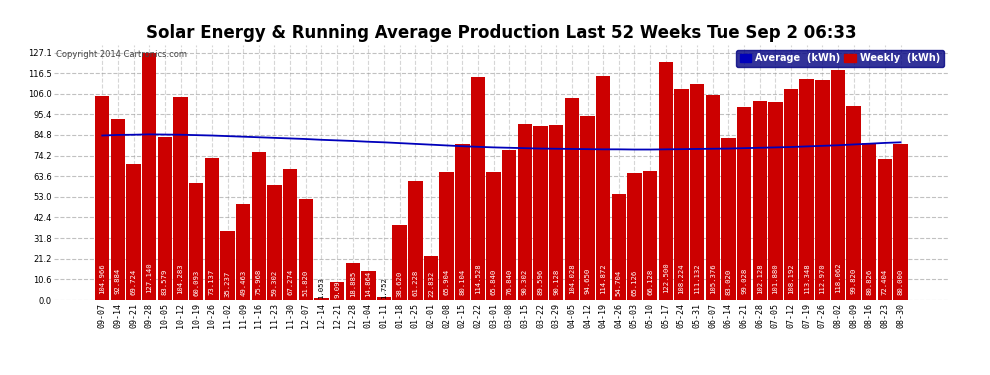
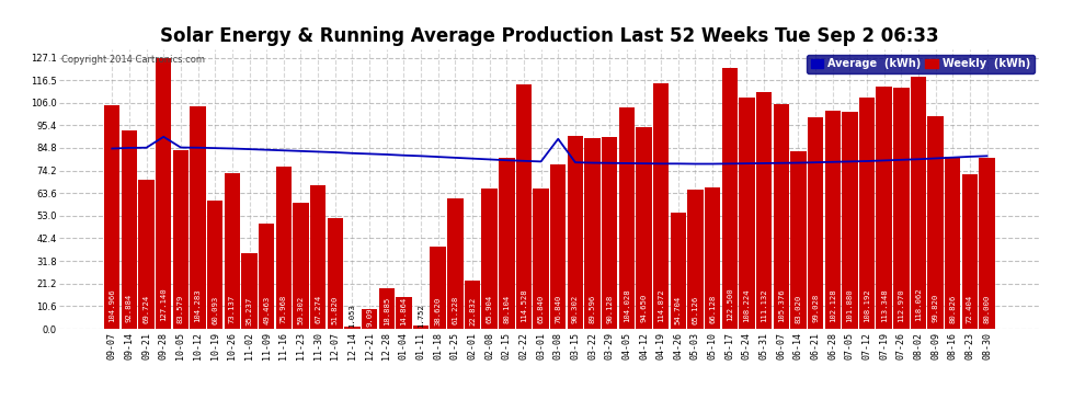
Average (kWh)/09-28: 85 -> 90
Average (kWh)/03-08: 78 -> 89
